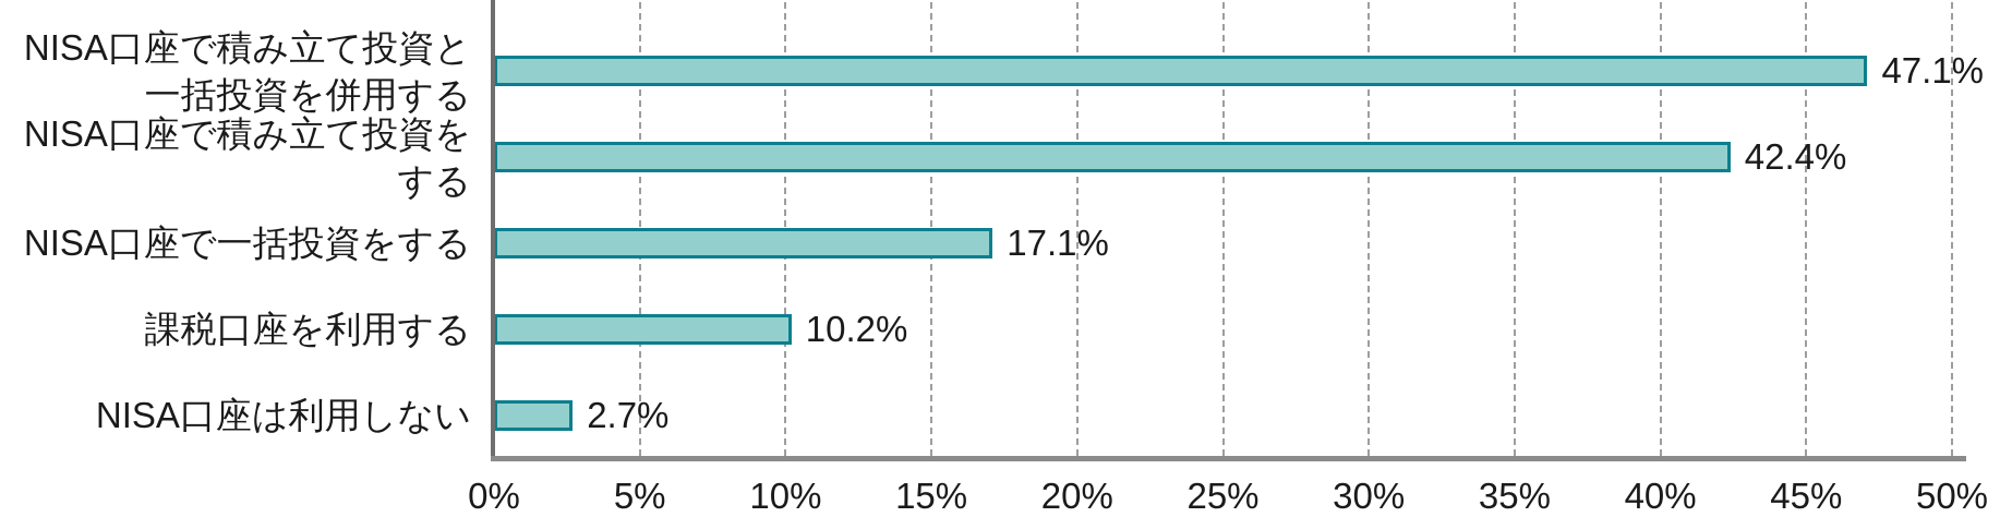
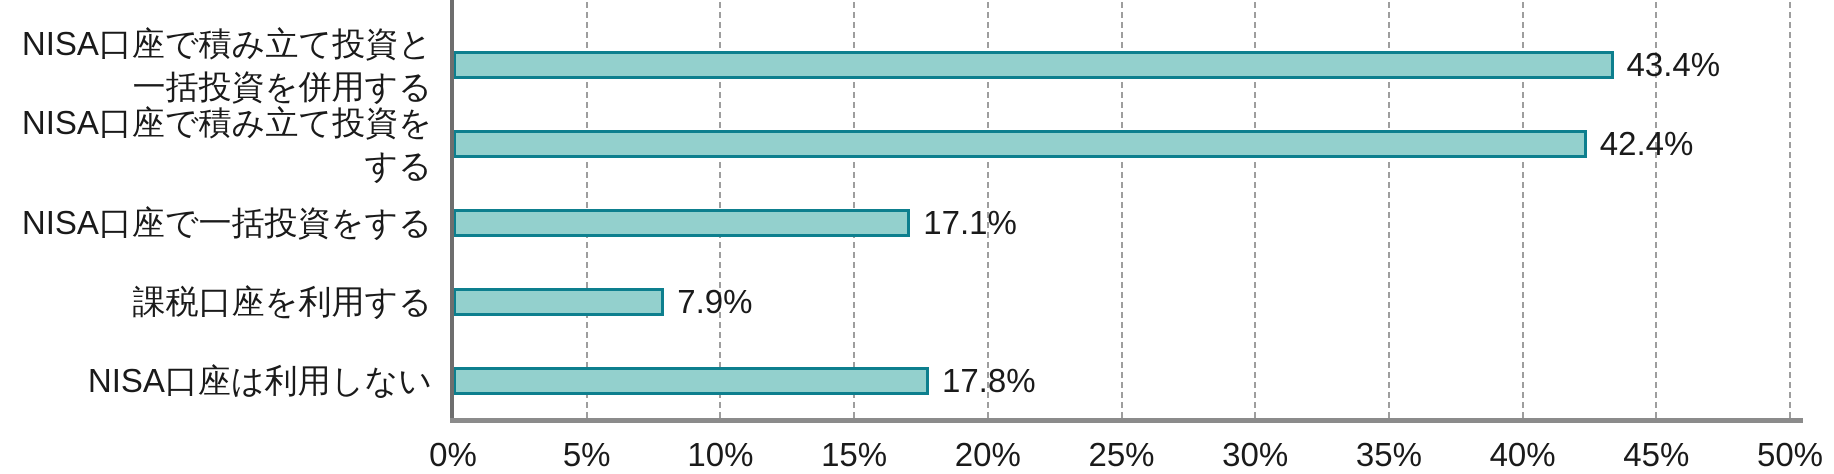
NISA口座で積み立て投資と 一括投資を併用する: 47.1% -> 43.4%
課税口座を利用する: 10.2% -> 7.9%
NISA口座は利用しない: 2.7% -> 17.8%
